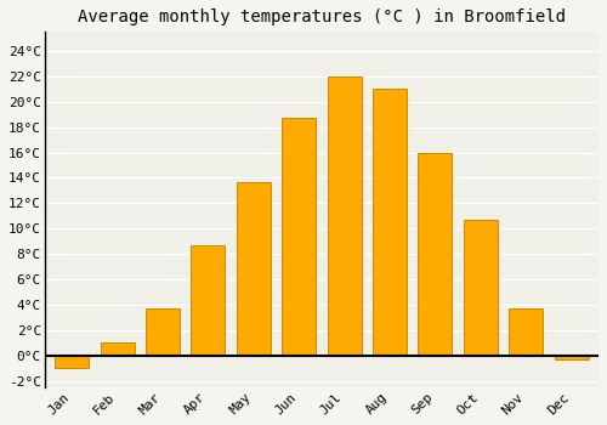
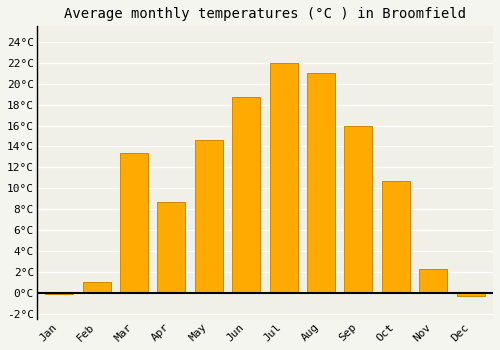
Jan: -1.0°C -> -0.1°C
Mar: 3.7°C -> 13.4°C
May: 13.7°C -> 14.6°C
Nov: 3.7°C -> 2.3°C
